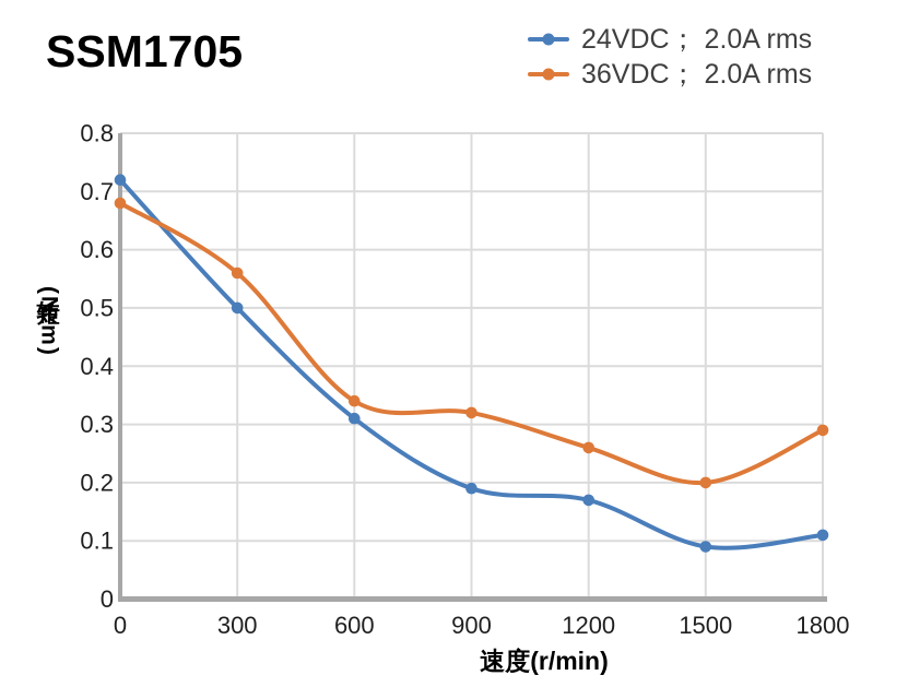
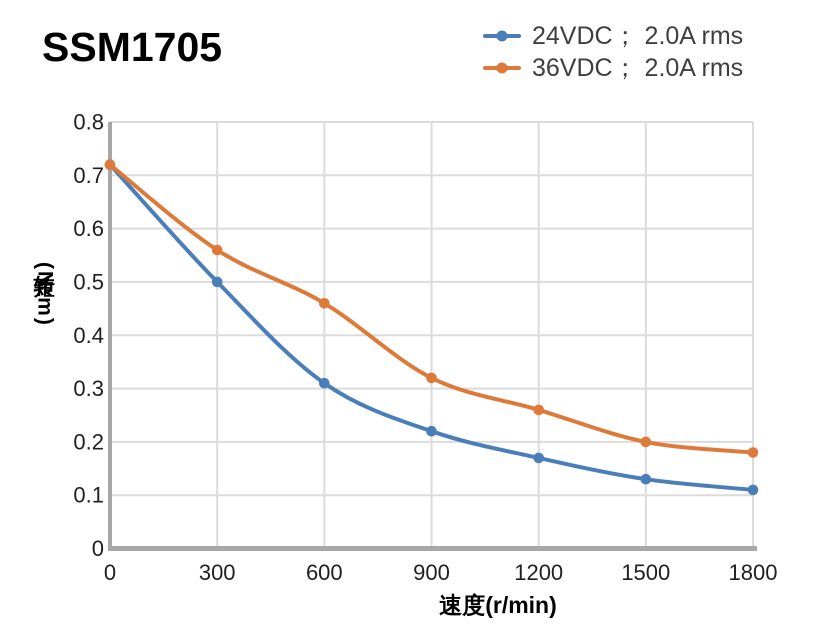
36VDC； 2.0A rms/0: 0.68 -> 0.72
36VDC； 2.0A rms/600: 0.34 -> 0.46
24VDC； 2.0A rms/900: 0.19 -> 0.22
24VDC； 2.0A rms/1500: 0.09 -> 0.13
36VDC； 2.0A rms/1800: 0.29 -> 0.18
